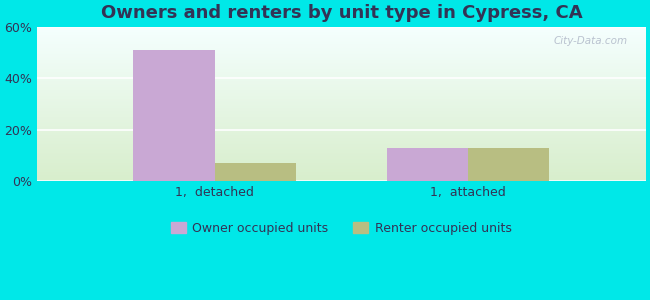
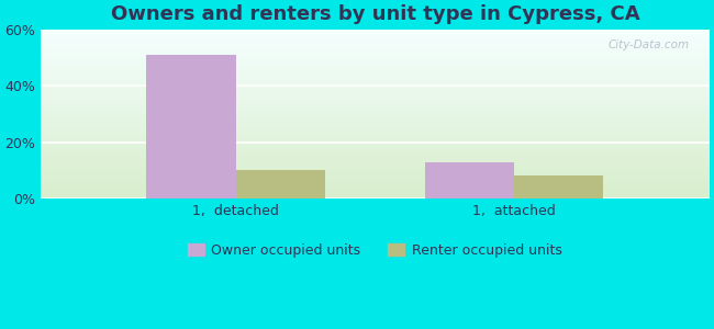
Renter occupied units/1, detached: 7% -> 10%
Renter occupied units/1, attached: 13% -> 8%
